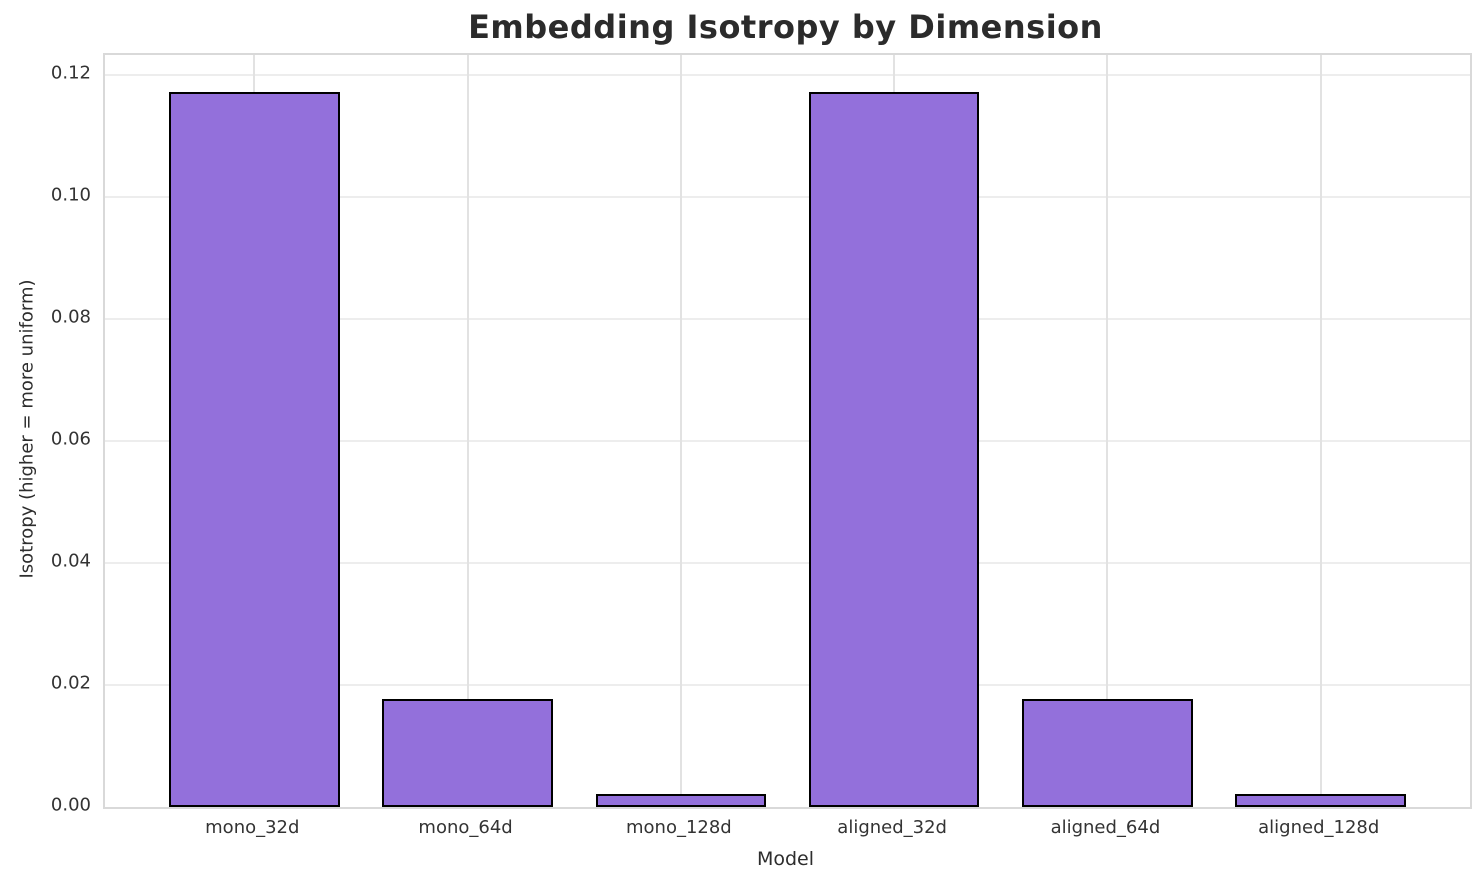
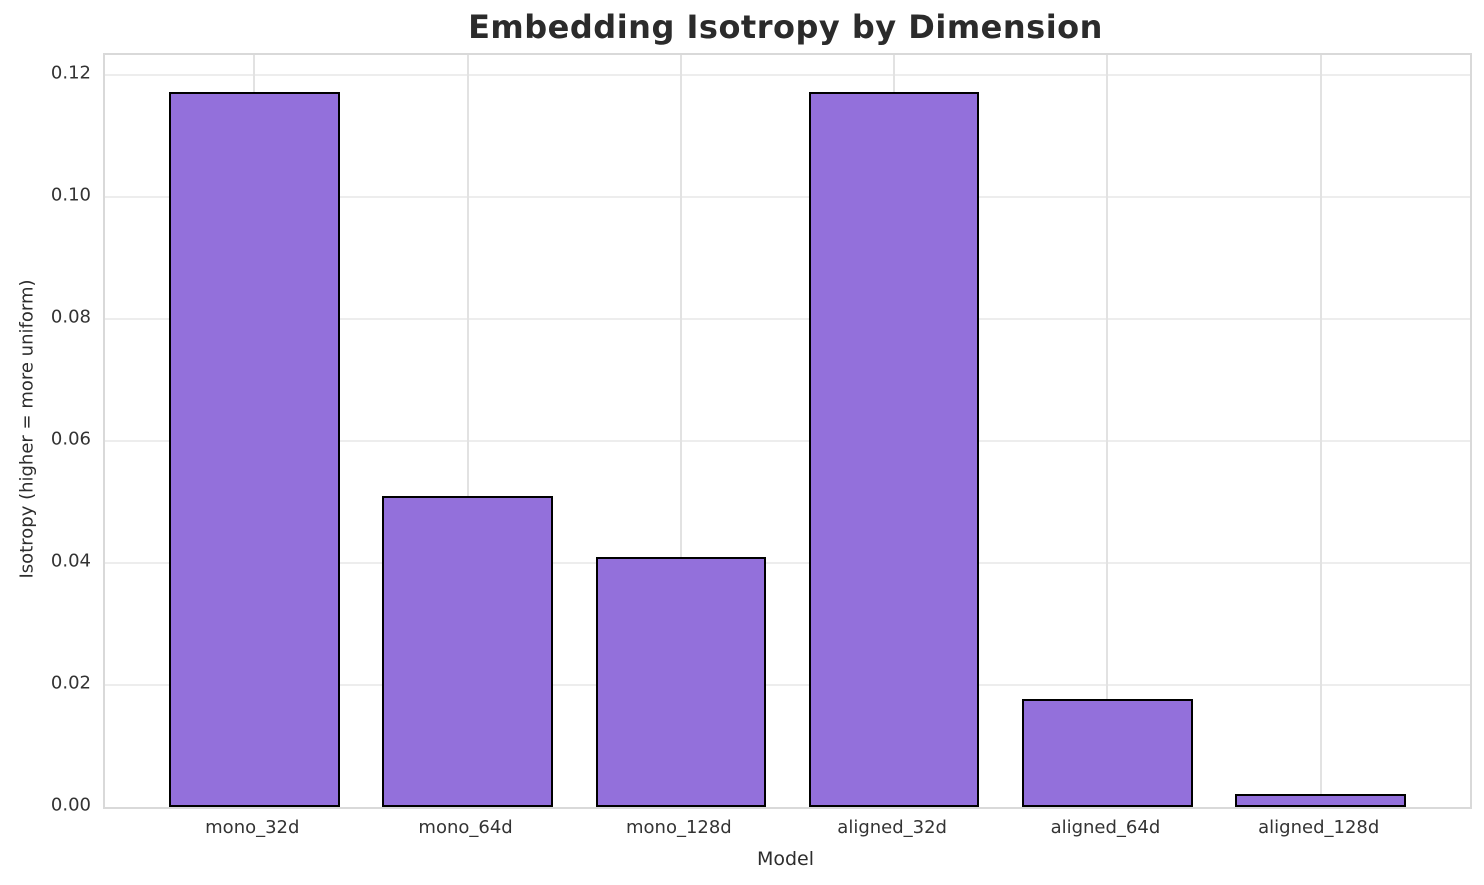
mono_64d: 0.018 -> 0.051
mono_128d: 0.002 -> 0.041
